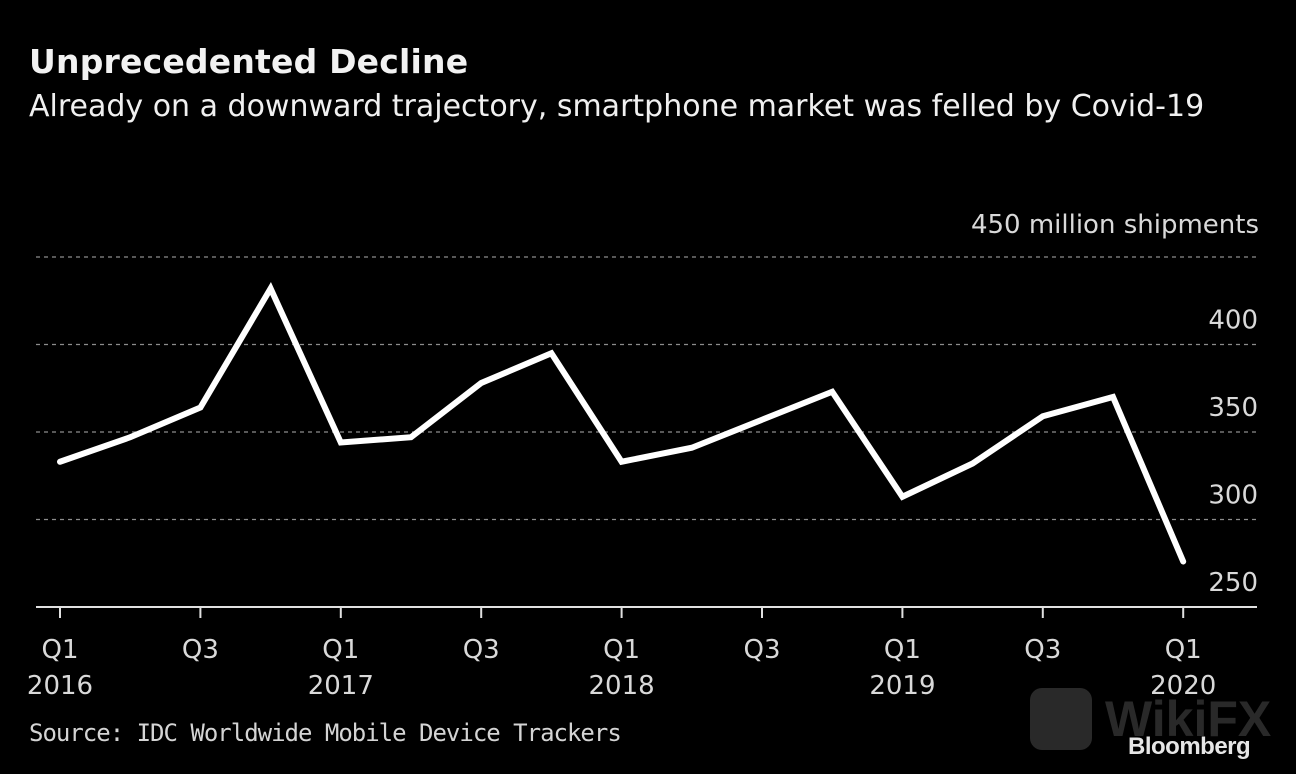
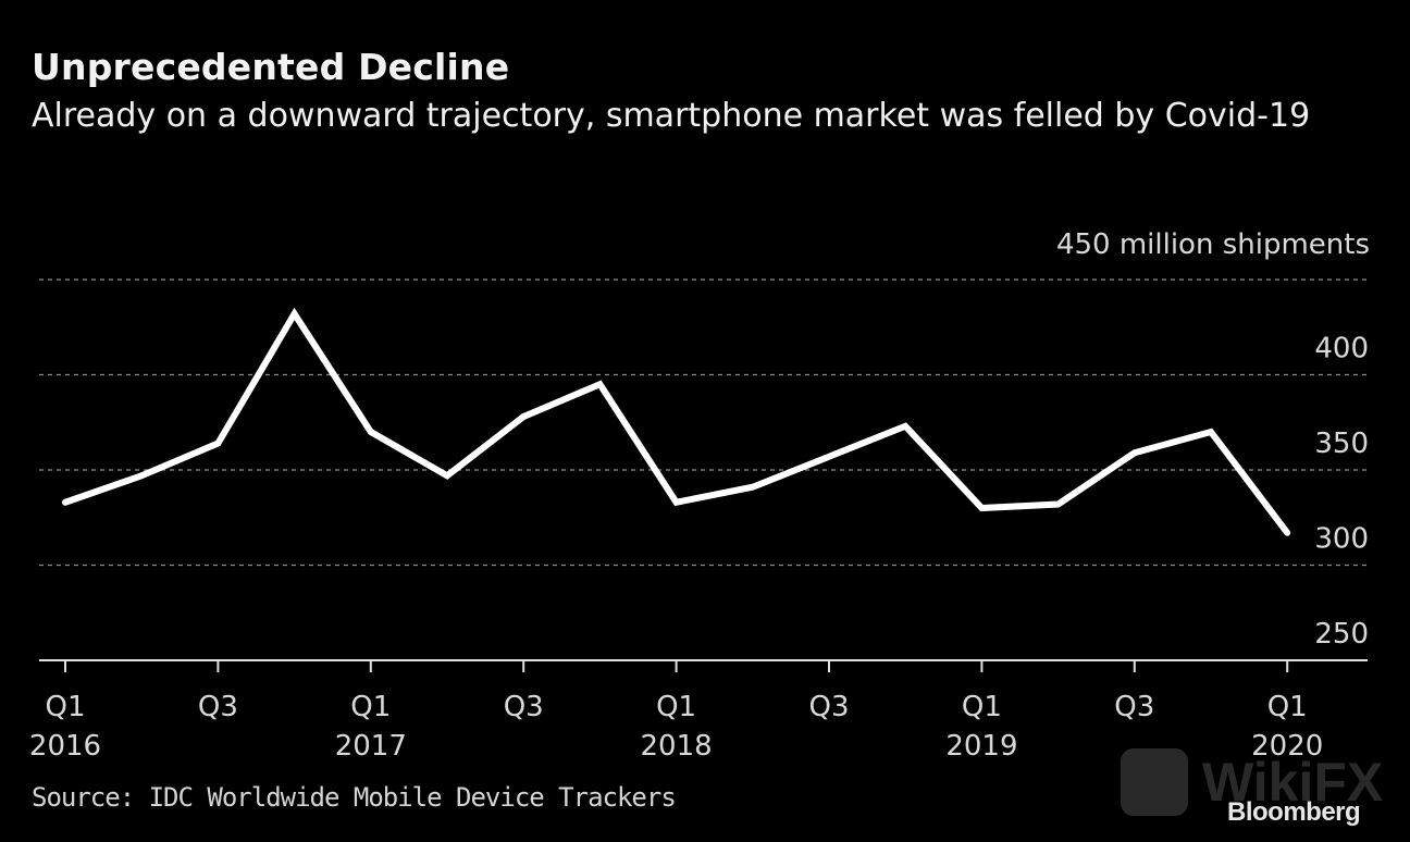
Q1 2017: 344 -> 370
Q1 2019: 313 -> 330
Q1 2020: 276 -> 317
